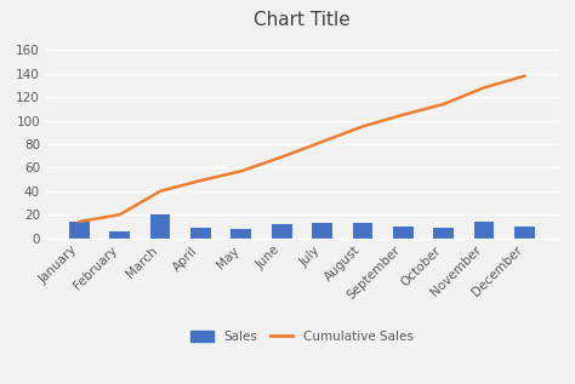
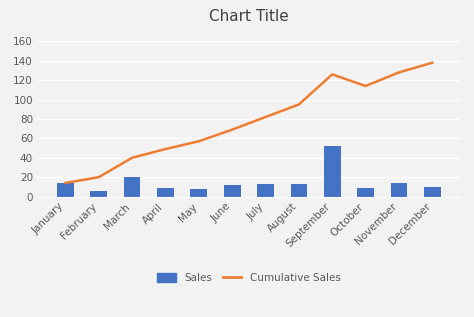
Sales/September: 10 -> 52
Cumulative Sales/September: 105 -> 126
